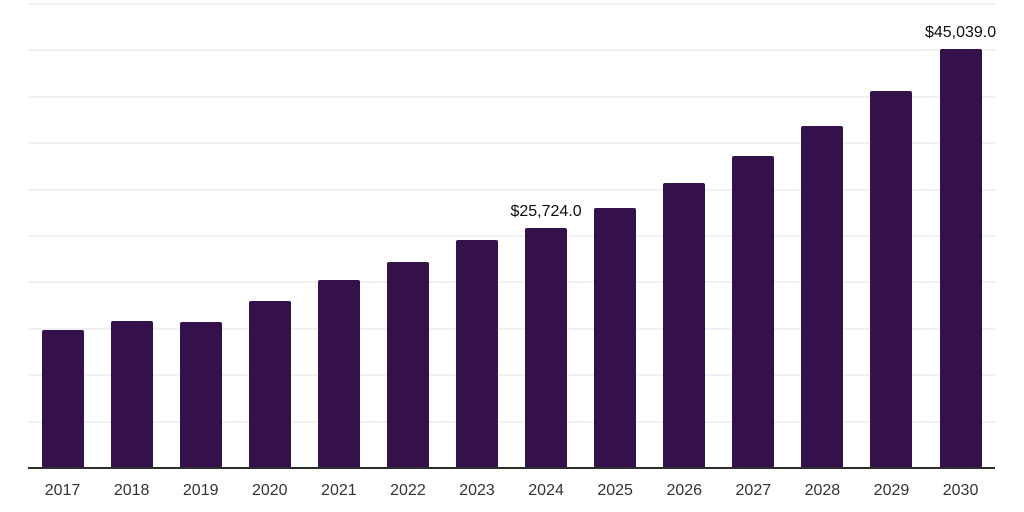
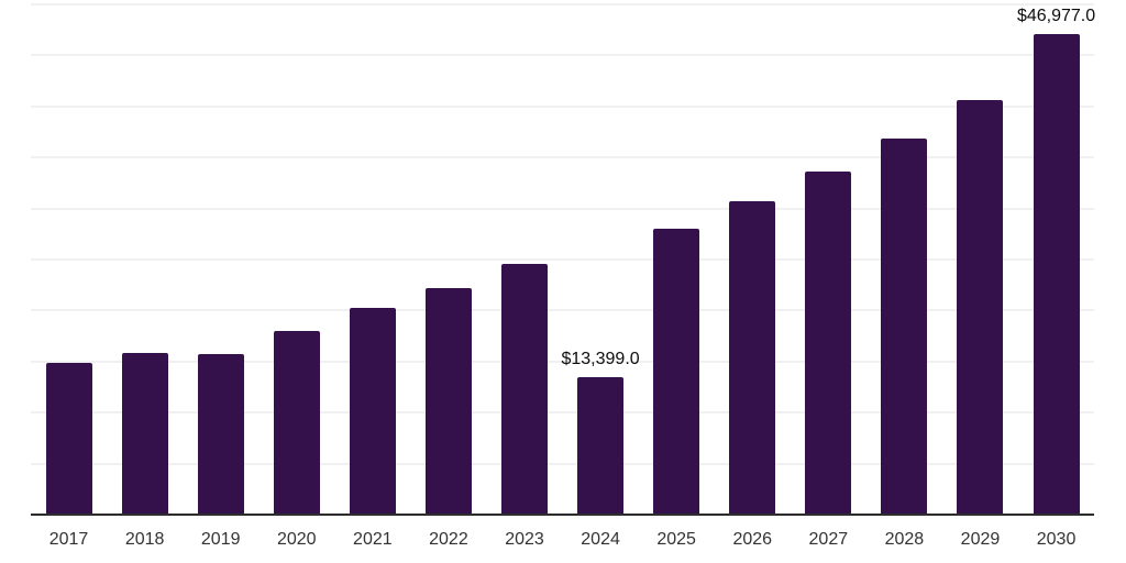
2024: $25,724.0 -> $13,399.0
2030: $45,039.0 -> $46,977.0
